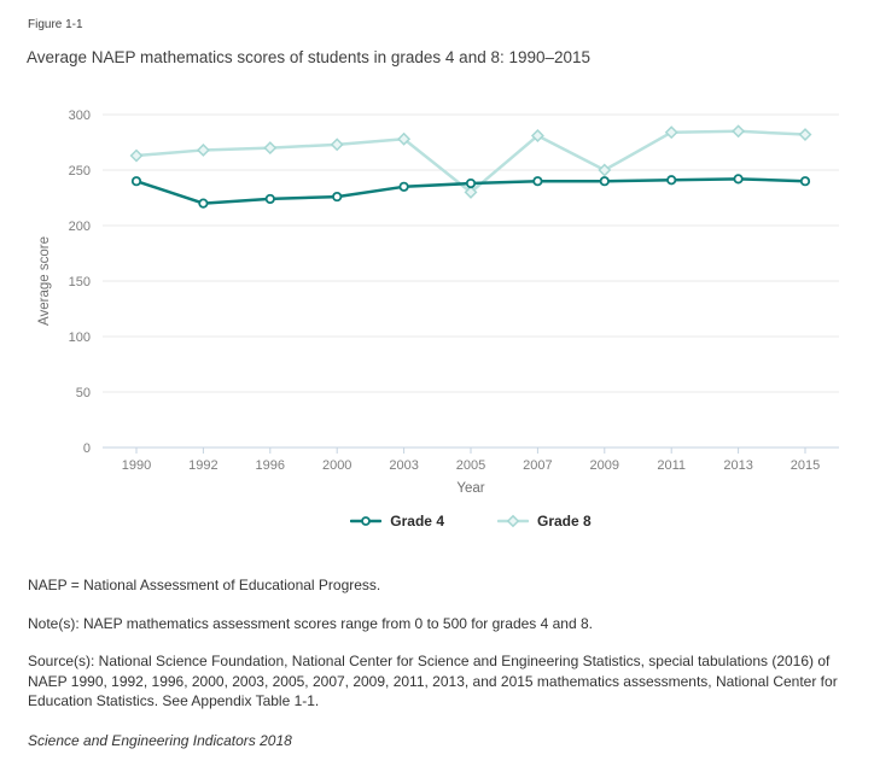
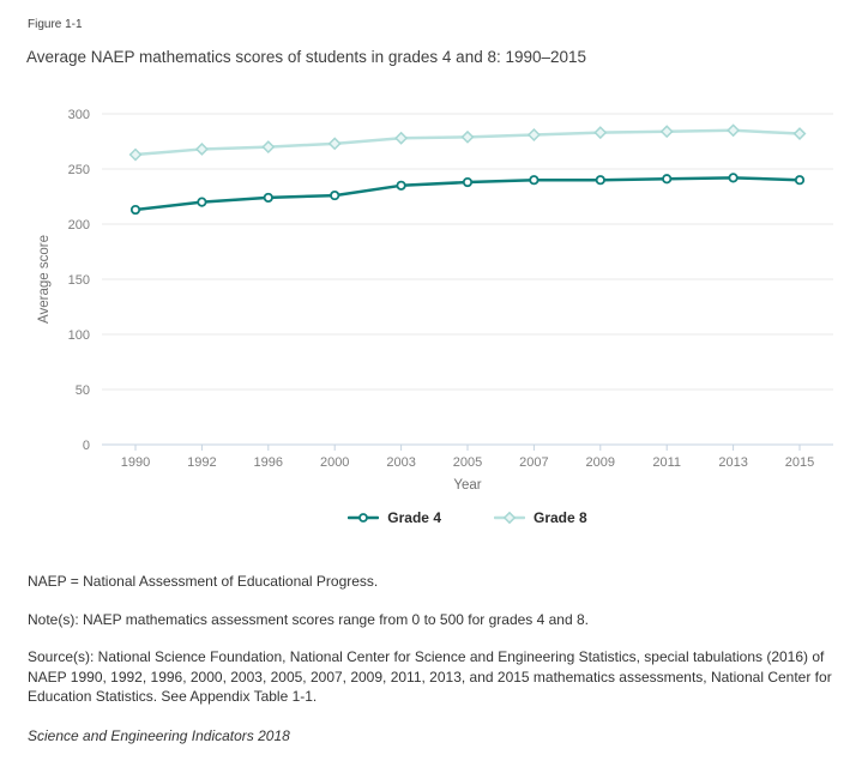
Grade 4/1990: 240 -> 210
Grade 8/2005: 230 -> 280
Grade 8/2009: 250 -> 280
